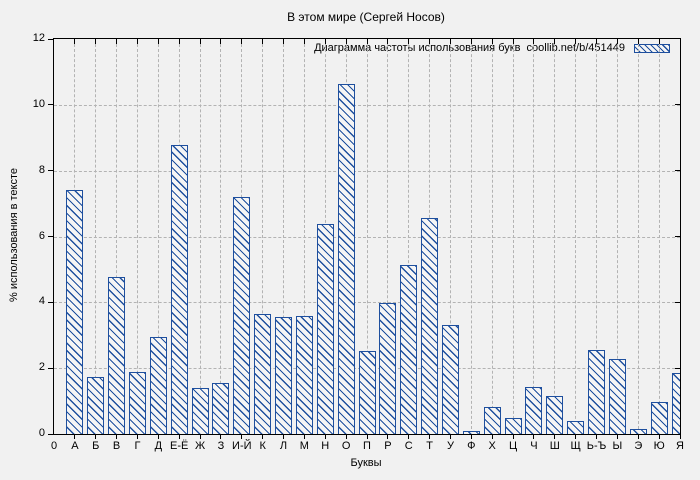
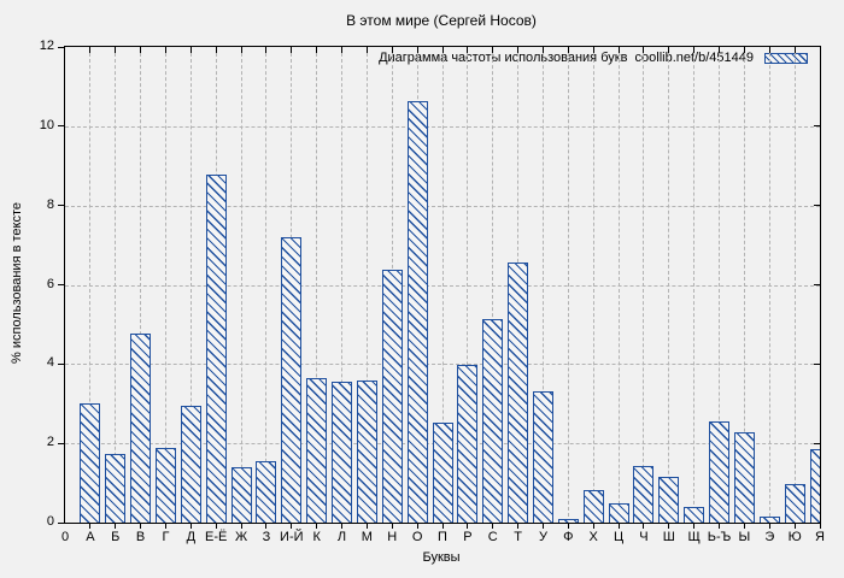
А: 7.4 -> 3.0
